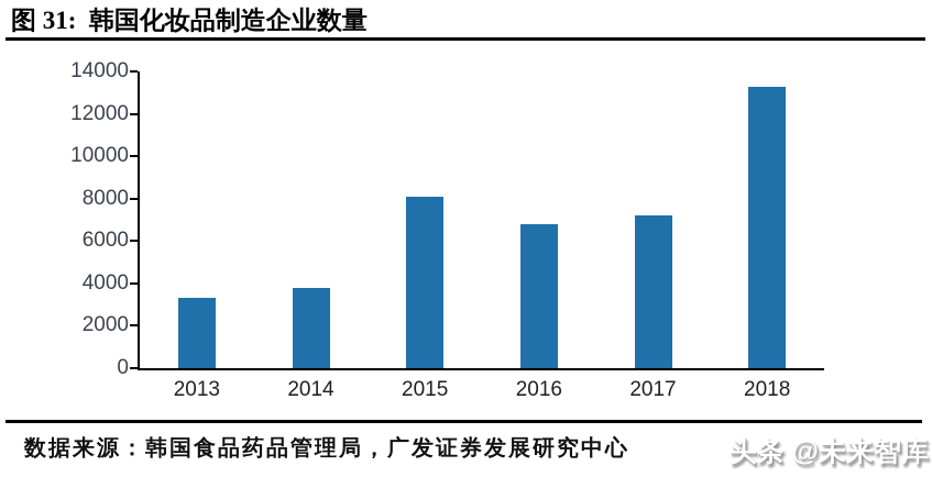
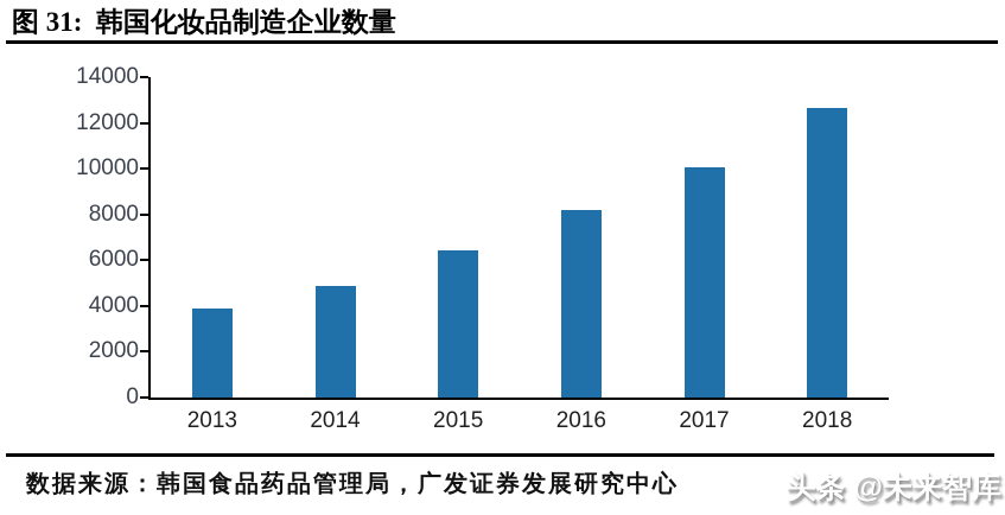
2013: 3300 -> 3900
2014: 3800 -> 4900
2015: 8100 -> 6400
2016: 6800 -> 8200
2017: 7200 -> 10100
2018: 13300 -> 12700
